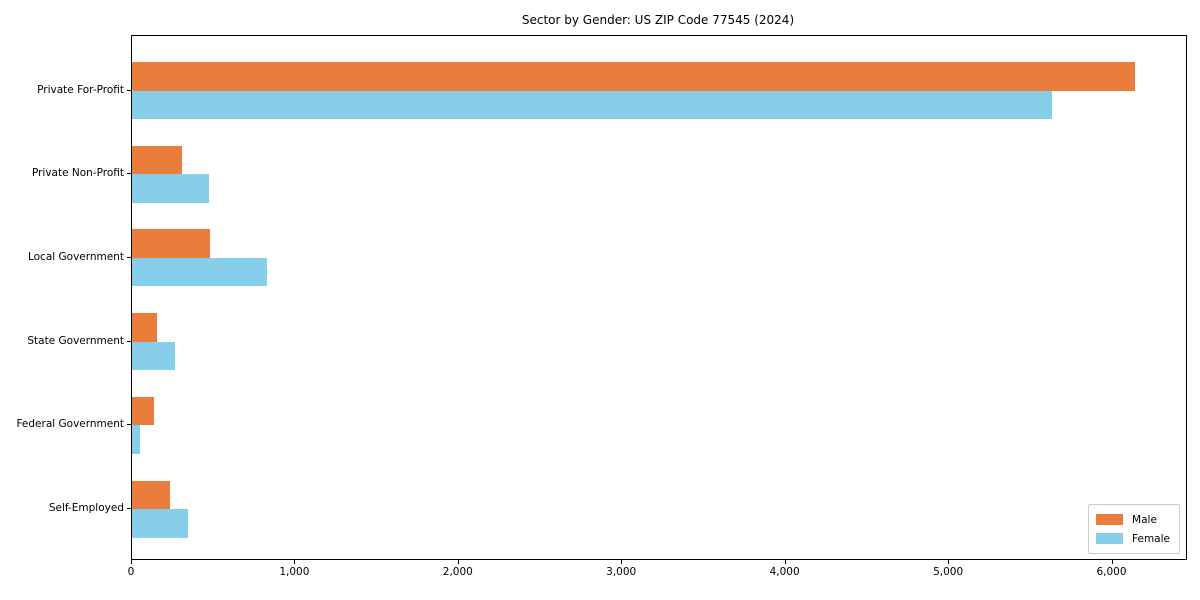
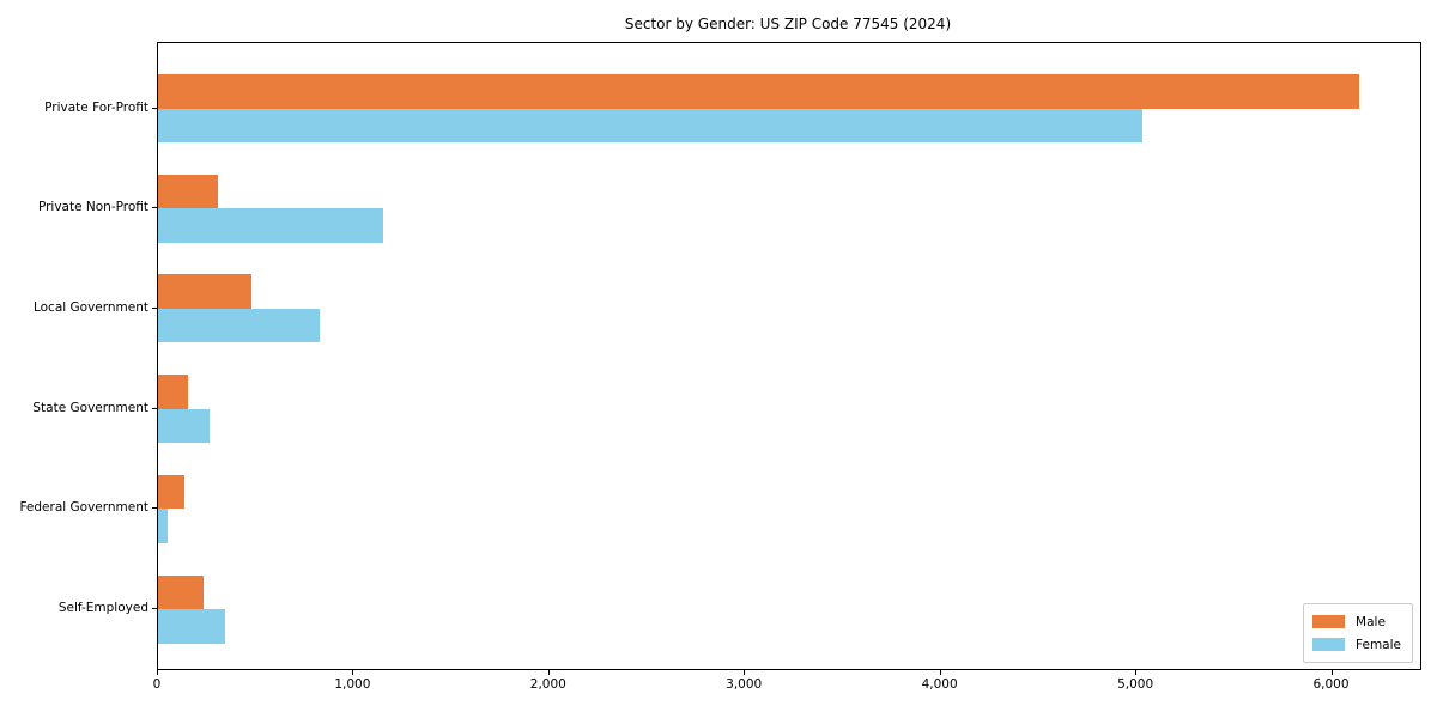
Female/Private For-Profit: 5630 -> 5030
Female/Private Non-Profit: 470 -> 1150
